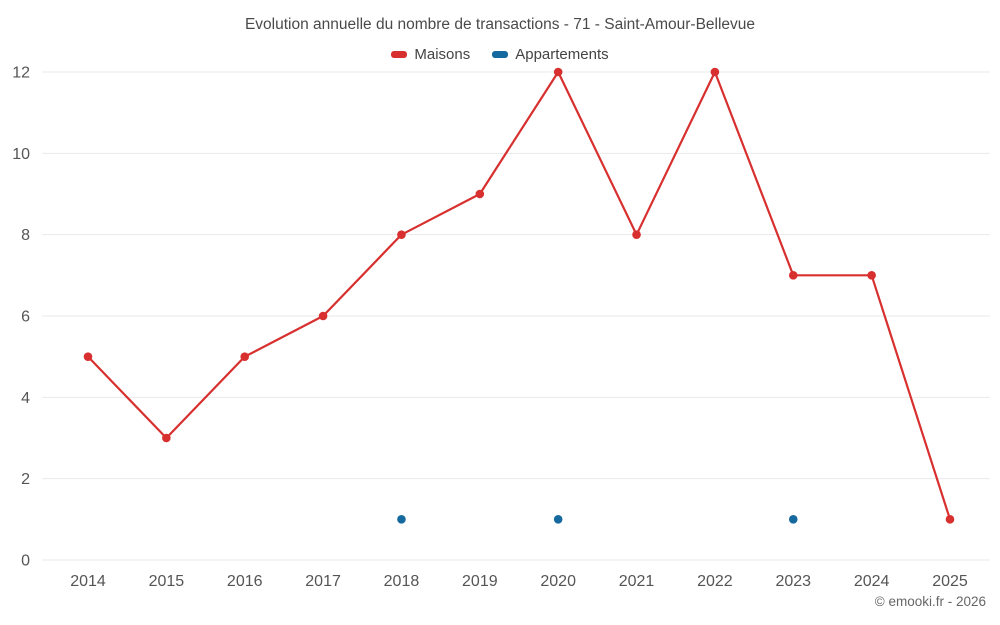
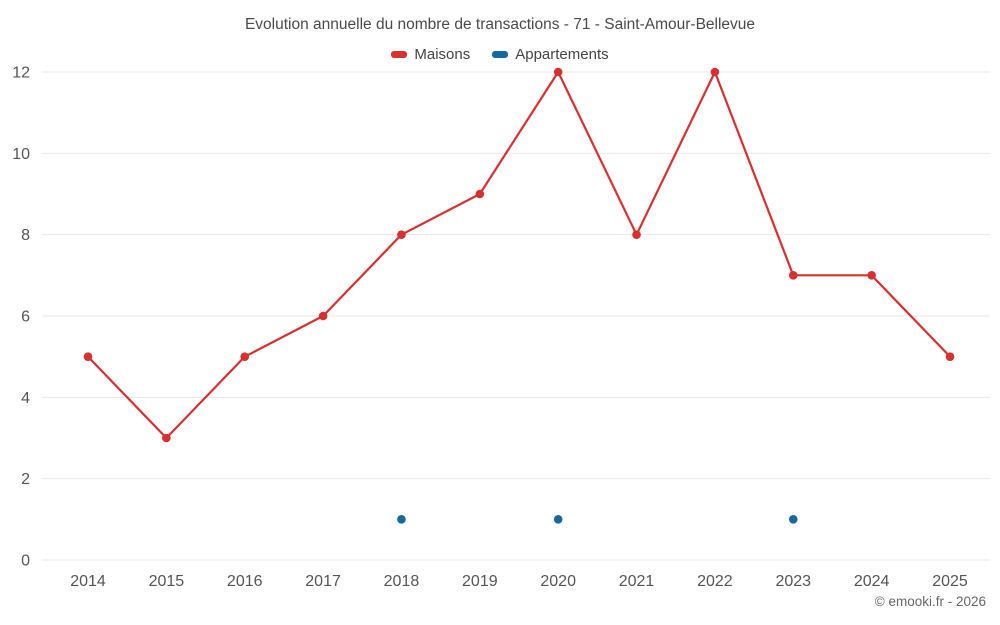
Maisons/2025: 1 -> 5
